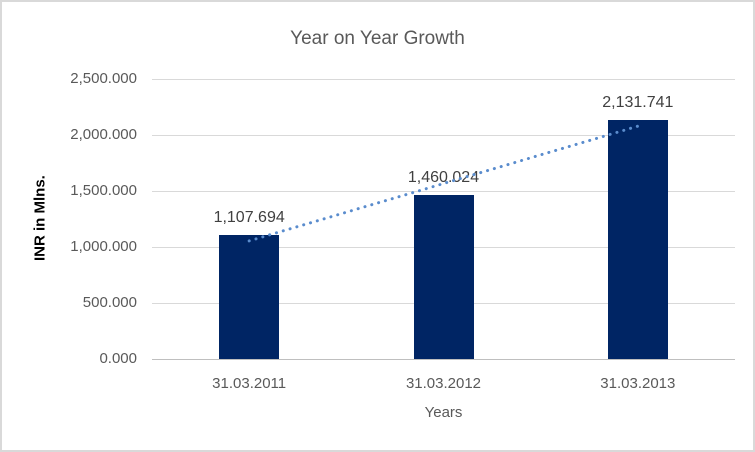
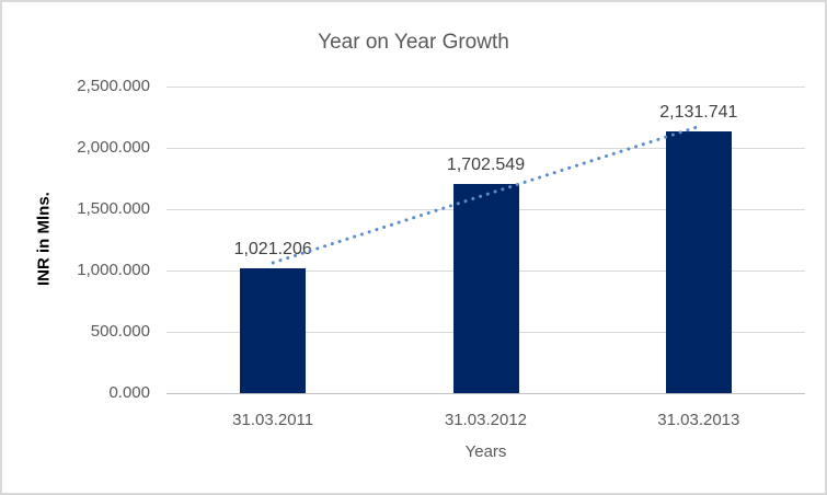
31.03.2011: 1,107.694 -> 1,021.206
31.03.2012: 1,460.024 -> 1,702.549
